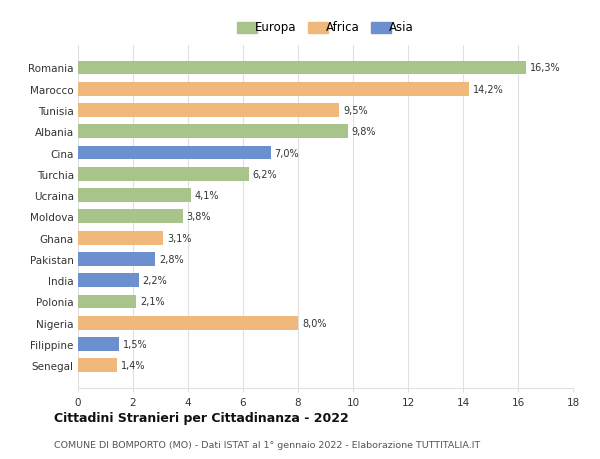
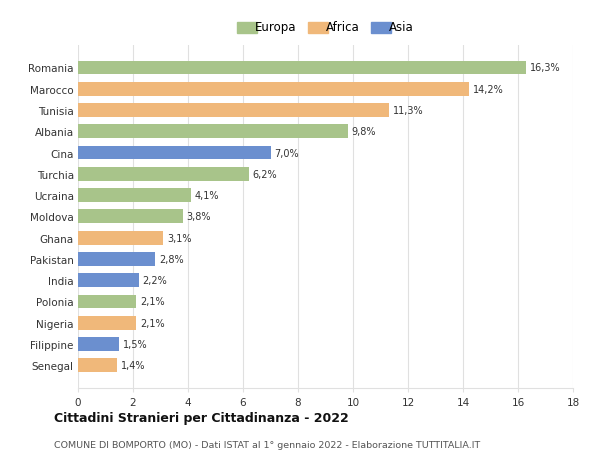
Tunisia: 9,5% -> 11,3%
Nigeria: 8,0% -> 2,1%
